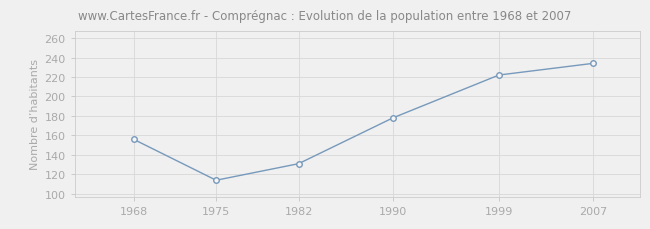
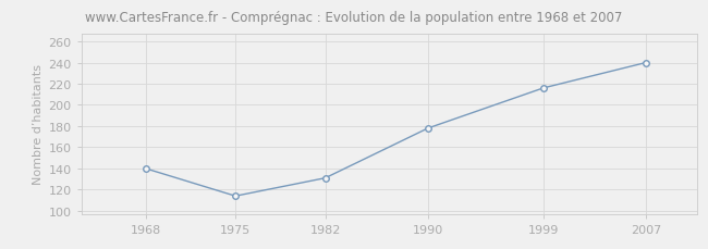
1968: 156 -> 140
1999: 222 -> 216
2007: 234 -> 240
